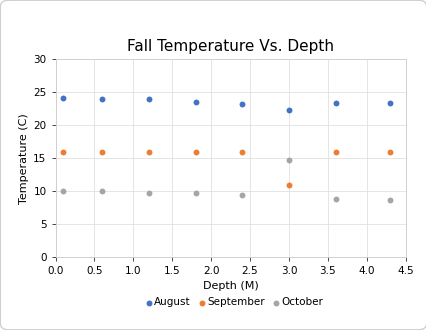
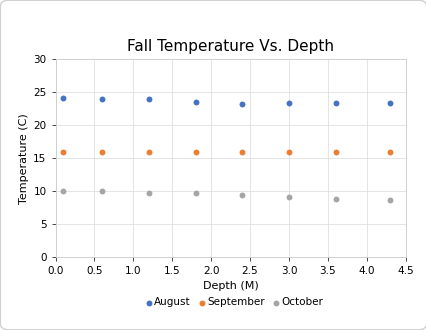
August/3.0: 22.4 -> 23.4
September/3.0: 11 -> 16
October/3.0: 14.8 -> 9.2
